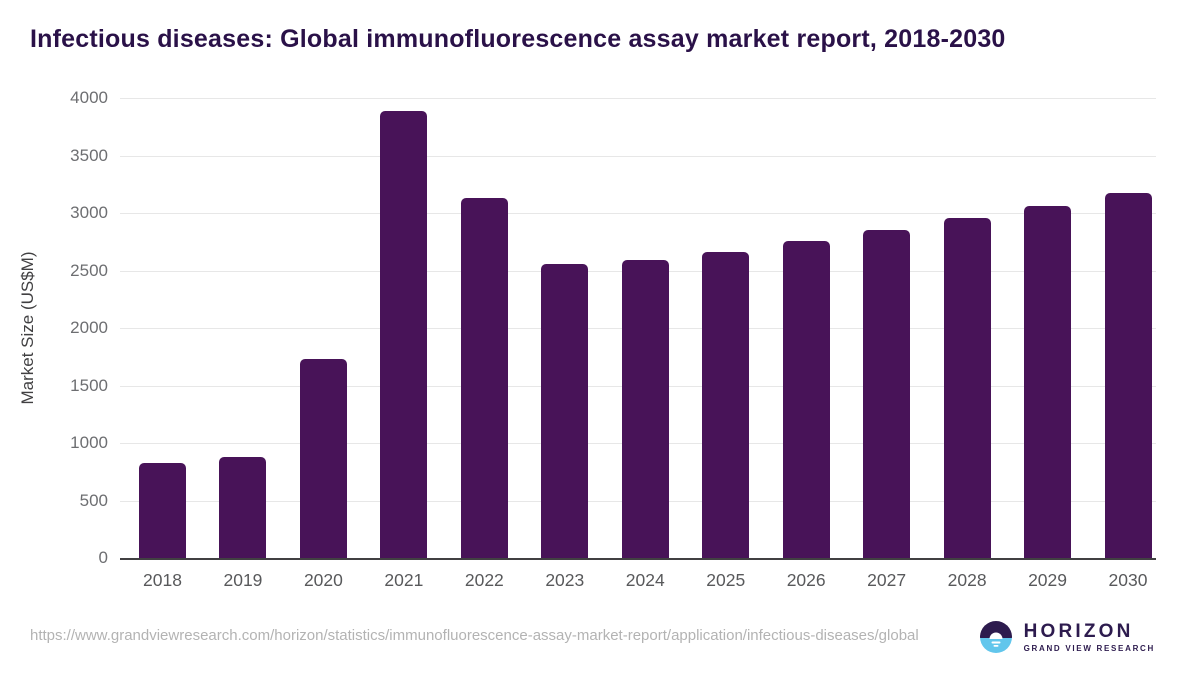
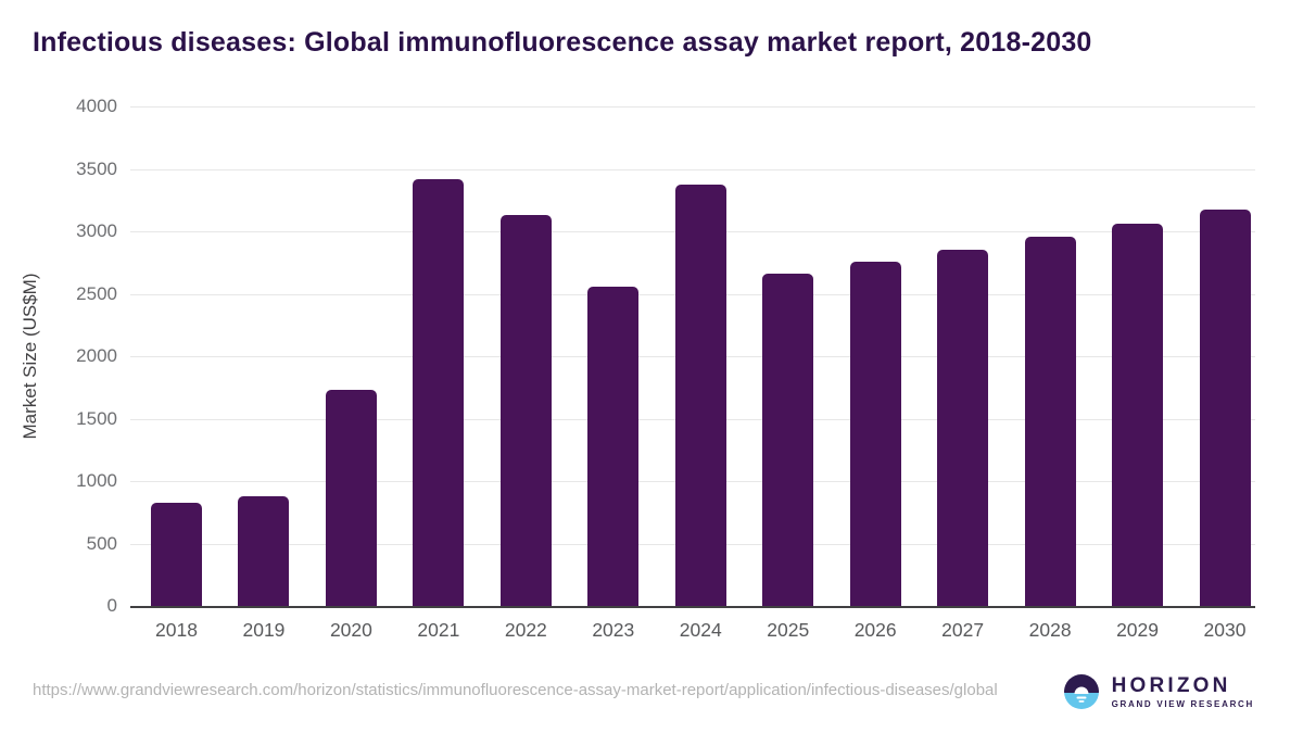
2021: 3890 -> 3420
2024: 2600 -> 3370
